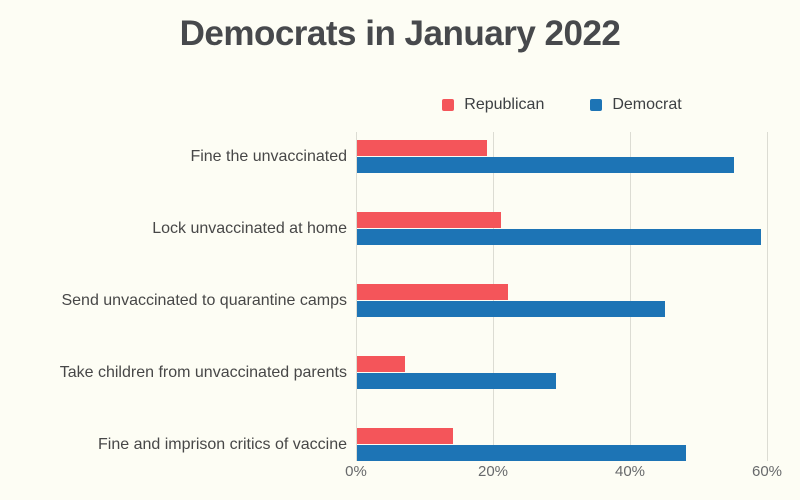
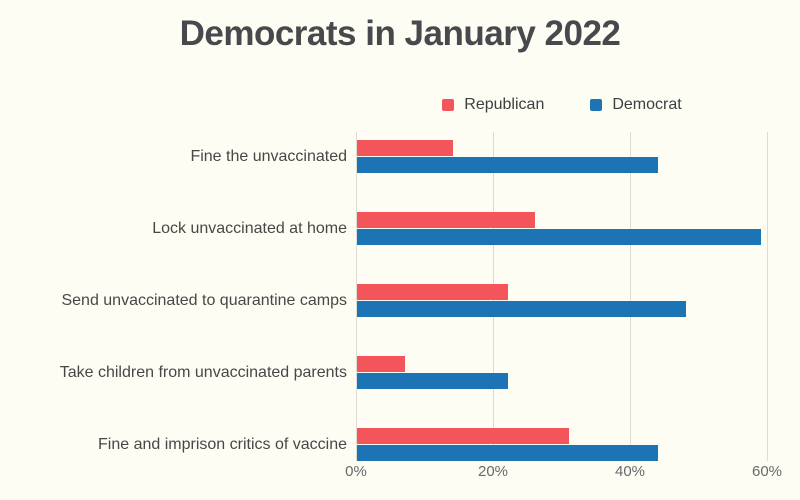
Republican/Fine the unvaccinated: 19% -> 14%
Democrat/Fine the unvaccinated: 55% -> 44%
Republican/Lock unvaccinated at home: 21% -> 26%
Democrat/Send unvaccinated to quarantine camps: 45% -> 48%
Democrat/Take children from unvaccinated parents: 29% -> 22%
Republican/Fine and imprison critics of vaccine: 14% -> 31%
Democrat/Fine and imprison critics of vaccine: 48% -> 44%
